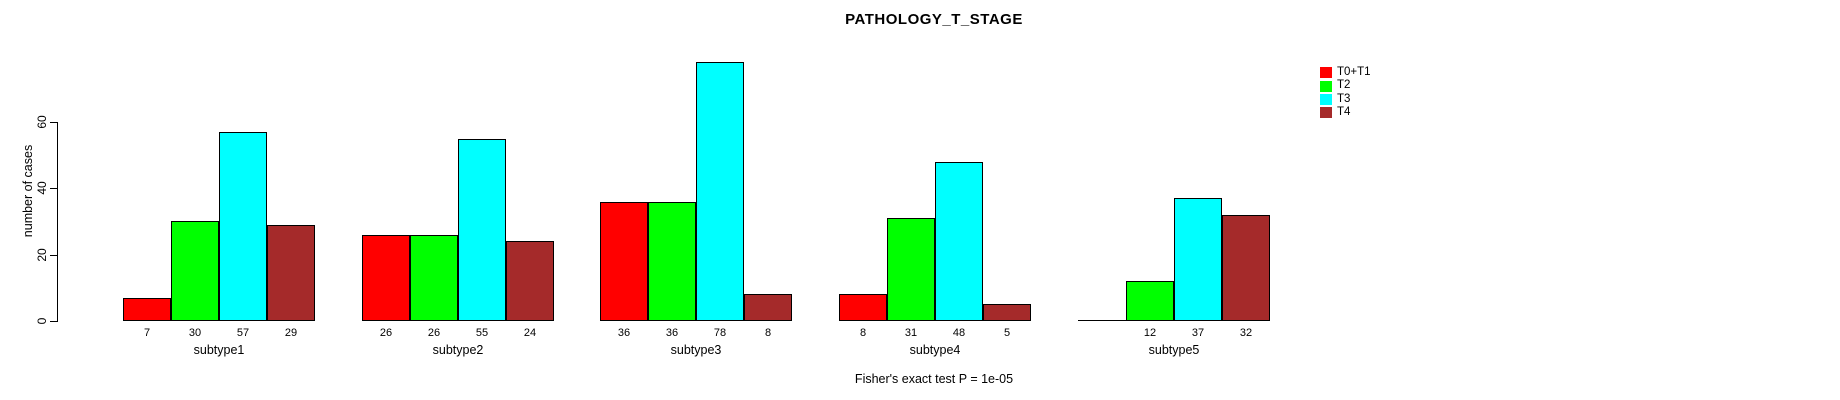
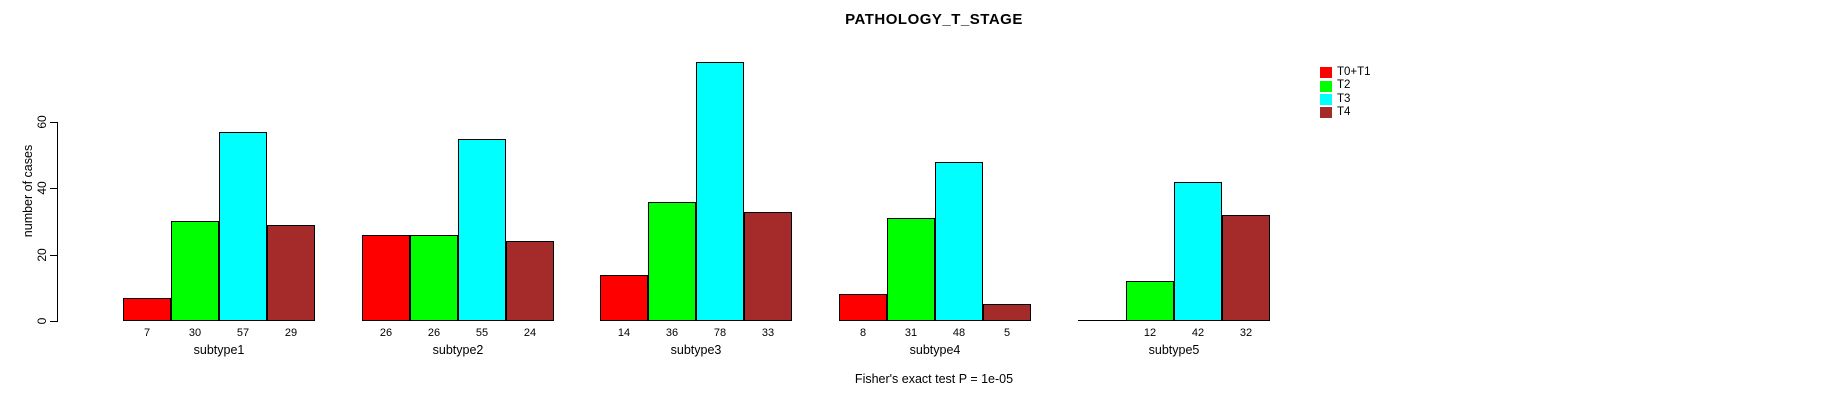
T0+T1/subtype3: 36 -> 14
T4/subtype3: 8 -> 33
T3/subtype5: 37 -> 42
